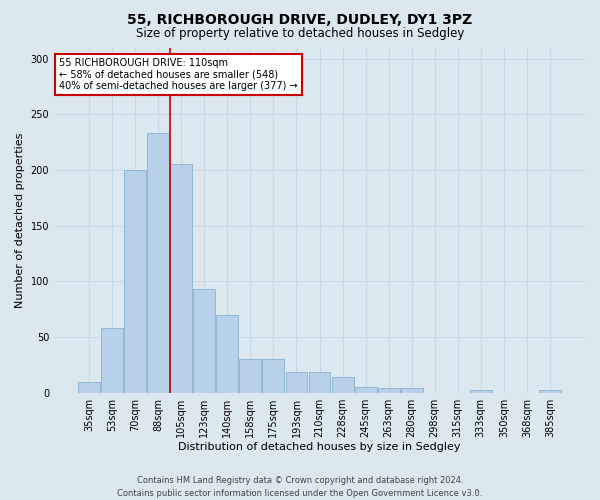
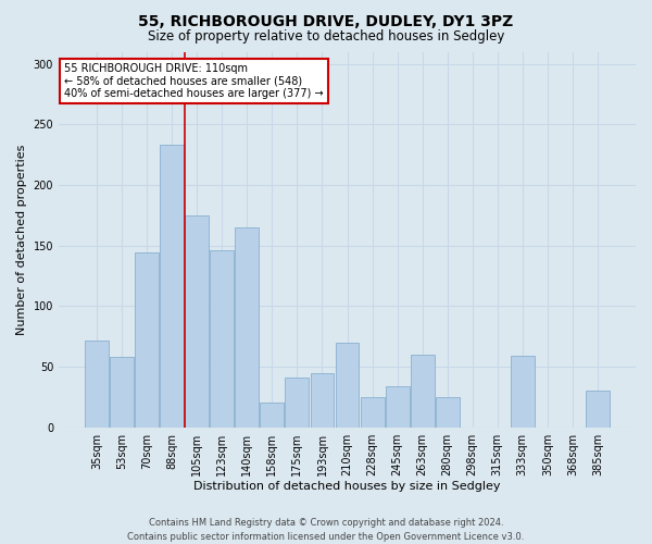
35sqm: 10 -> 72
70sqm: 200 -> 144
105sqm: 205 -> 175
123sqm: 93 -> 146
140sqm: 70 -> 165
158sqm: 30 -> 20
175sqm: 30 -> 41
193sqm: 19 -> 45
210sqm: 19 -> 70
228sqm: 14 -> 25
245sqm: 5 -> 34
263sqm: 4 -> 60
280sqm: 4 -> 25
333sqm: 2 -> 59
385sqm: 2 -> 30
